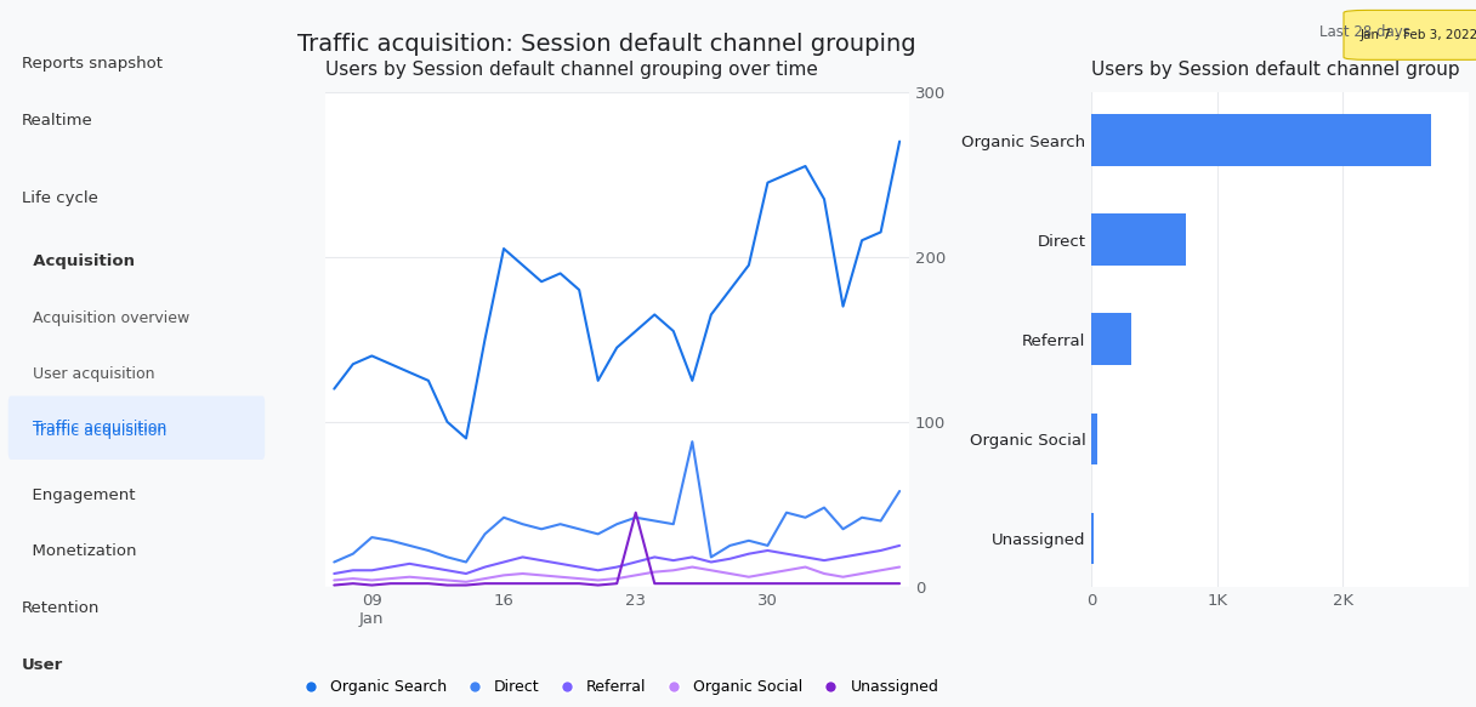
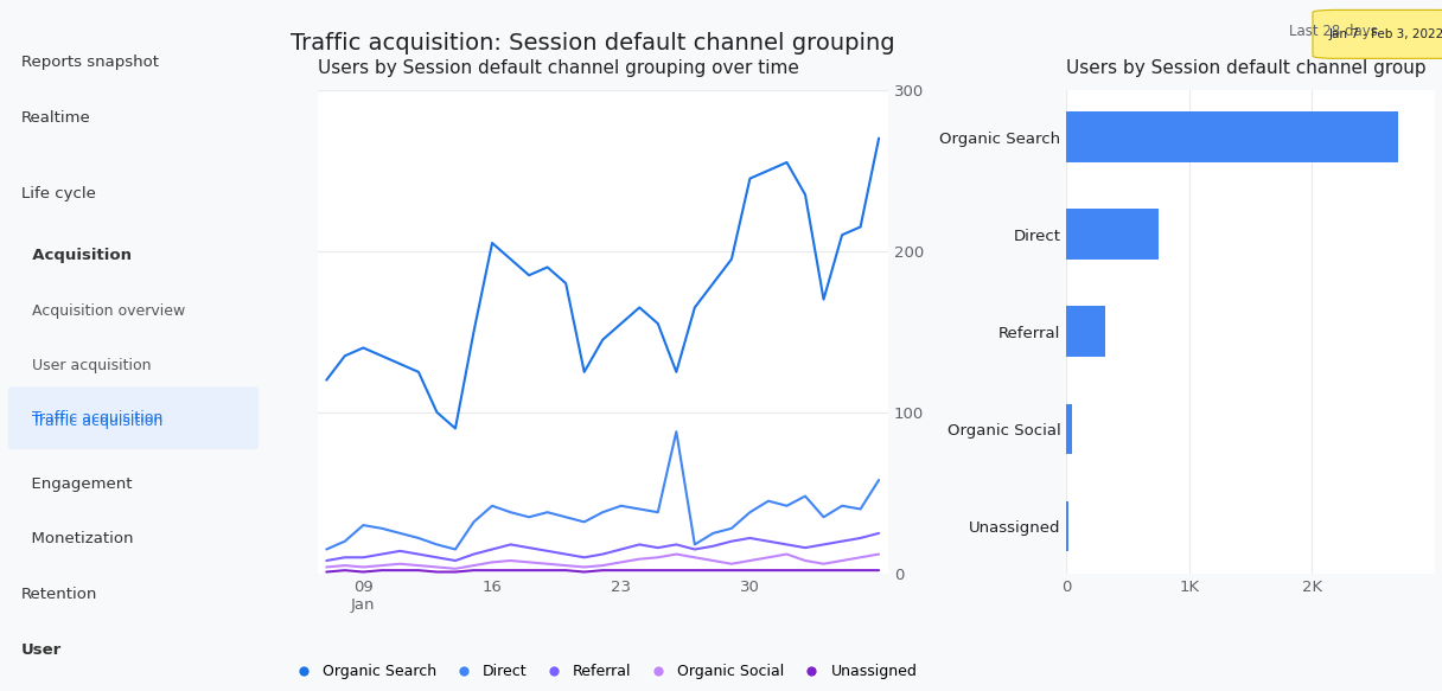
Users by Session default channel grouping over time/Unassigned/23: 45 -> 2
Users by Session default channel grouping over time/Direct/30: 25 -> 38
